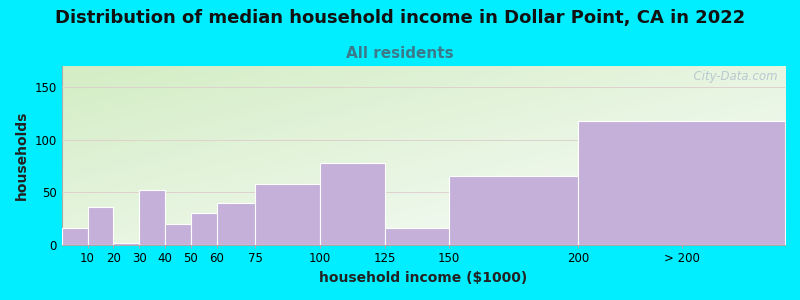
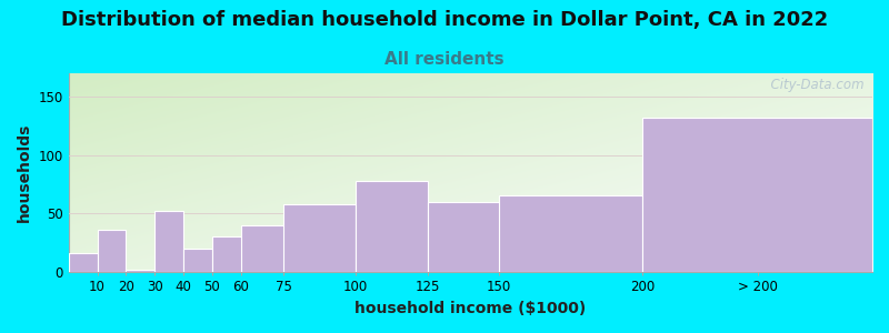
150: 16 -> 60
> 200: 118 -> 132
